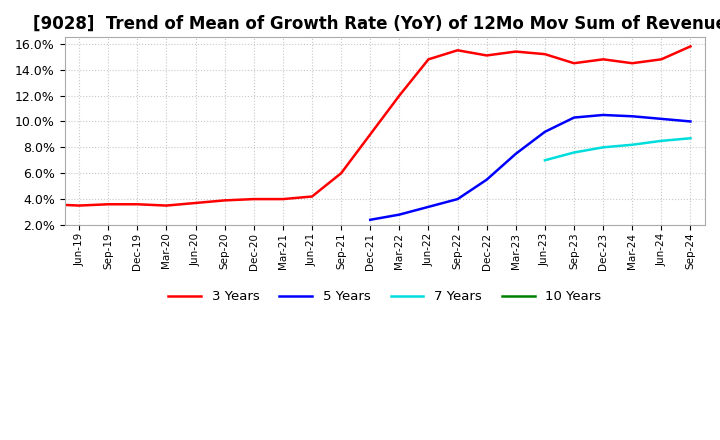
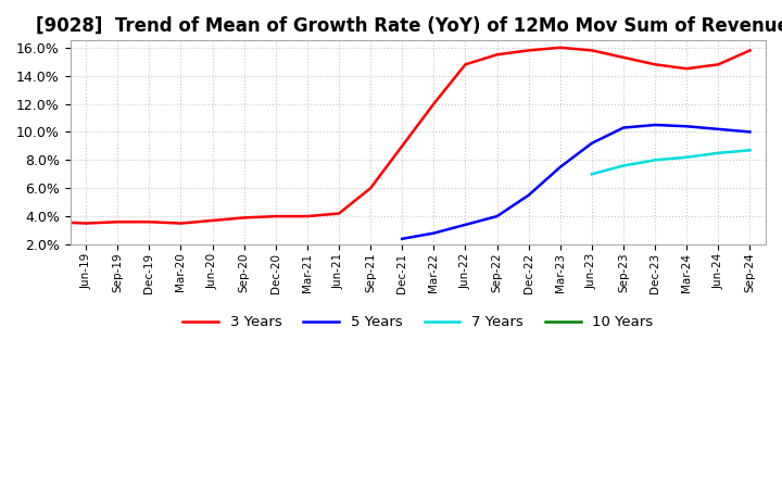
3 Years/Dec-22: 15.1% -> 15.8%
3 Years/Mar-23: 15.4% -> 16.0%
3 Years/Jun-23: 15.2% -> 15.8%
3 Years/Sep-23: 14.5% -> 15.3%
